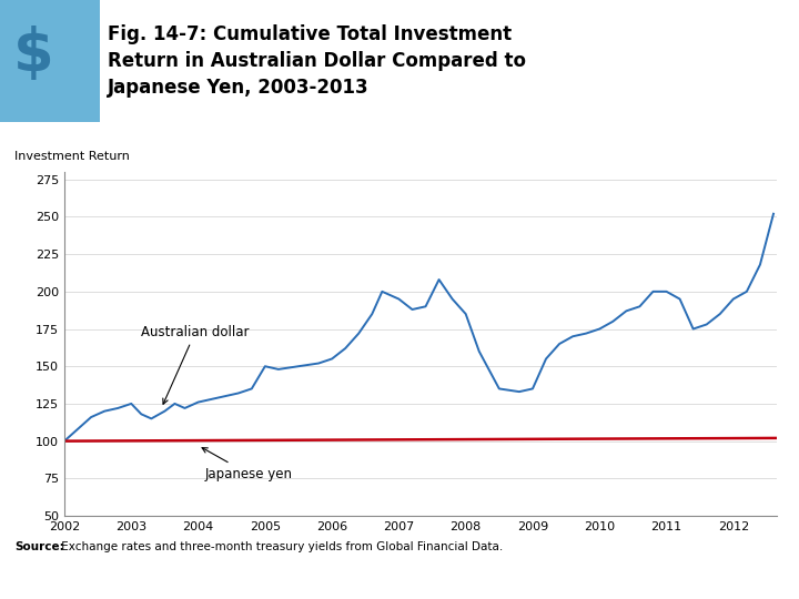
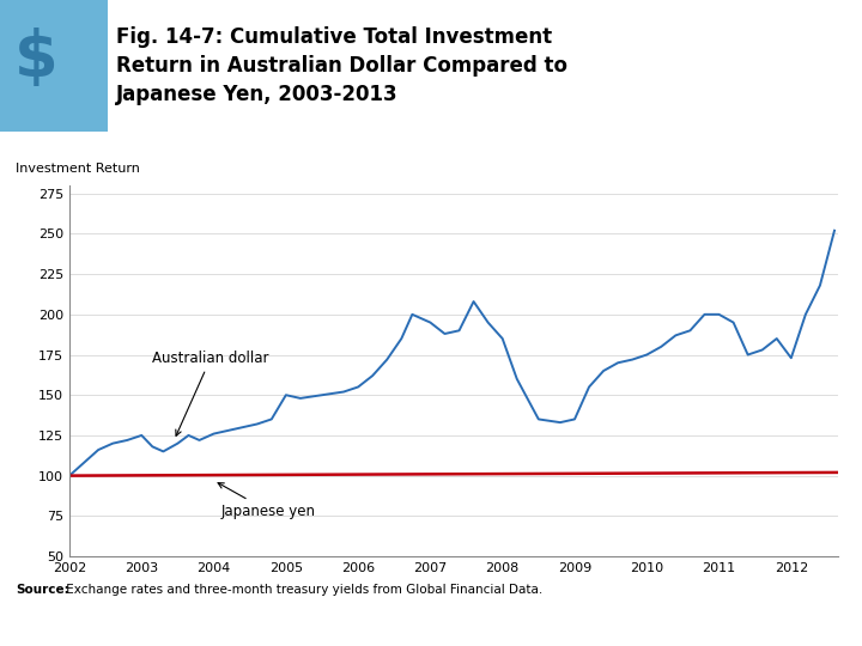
2012: 195 -> 173
